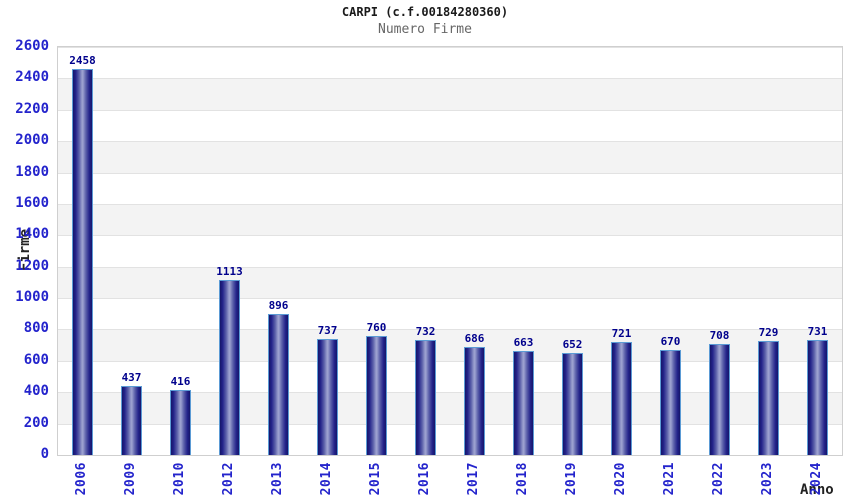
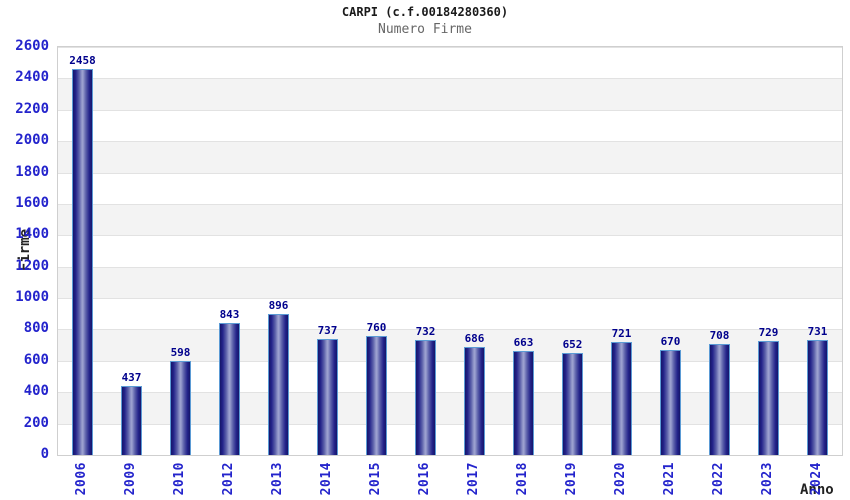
2010: 416 -> 598
2012: 1113 -> 843
